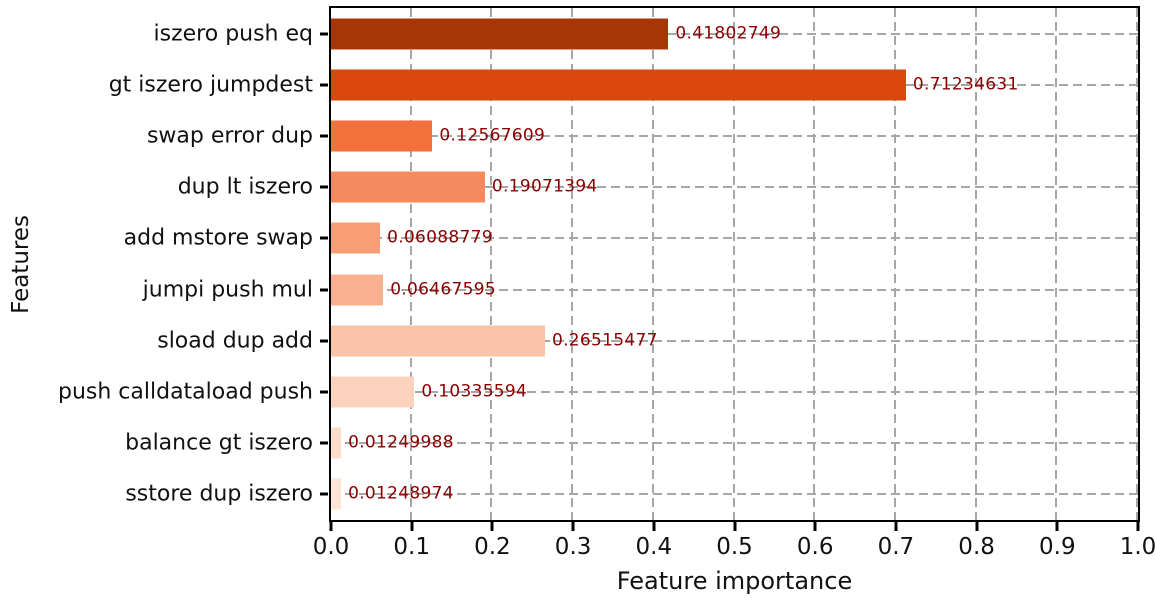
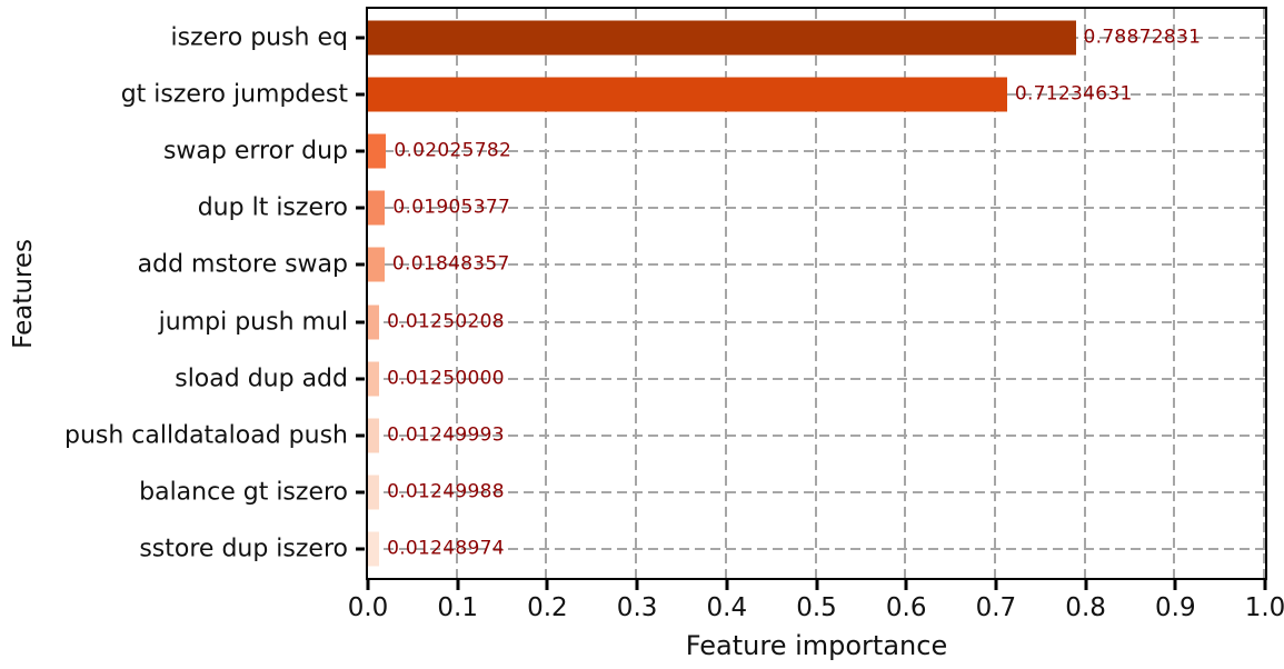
iszero push eq: 0.41802749 -> 0.78872831
swap error dup: 0.12567609 -> 0.02025782
dup lt iszero: 0.19071394 -> 0.01905377
add mstore swap: 0.06088779 -> 0.01848357
jumpi push mul: 0.06467595 -> 0.01250208
sload dup add: 0.26515477 -> 0.01250000
push calldataload push: 0.10335594 -> 0.01249993
